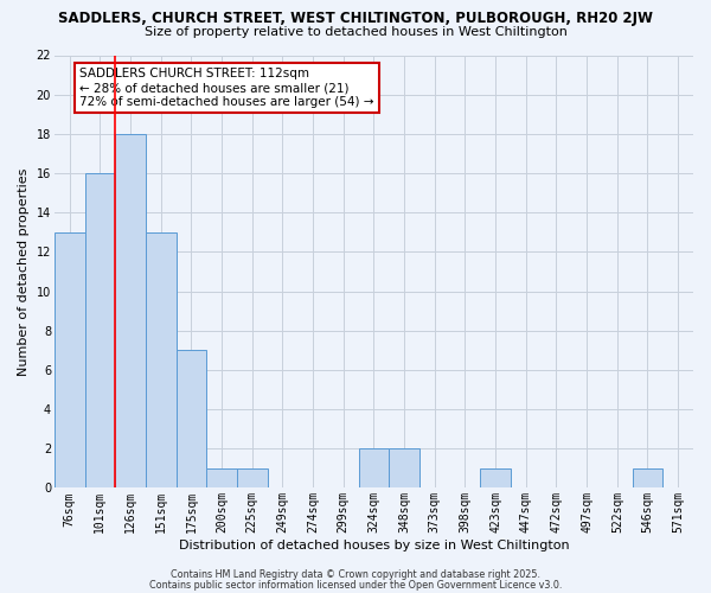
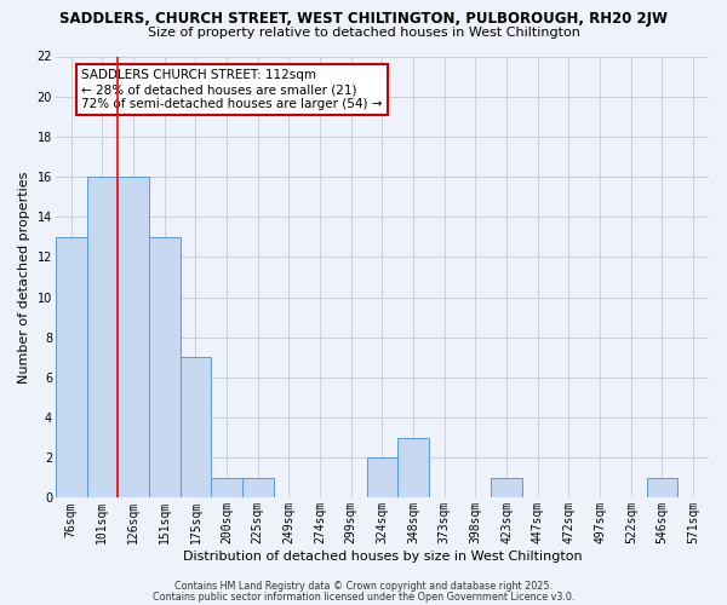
126sqm: 18 -> 16
348sqm: 2 -> 3
